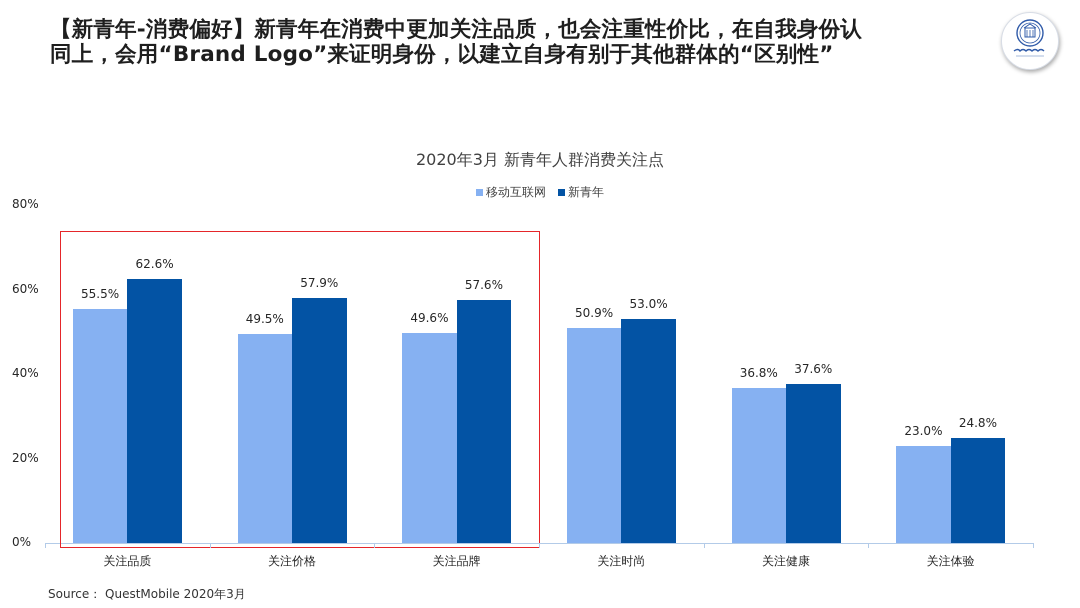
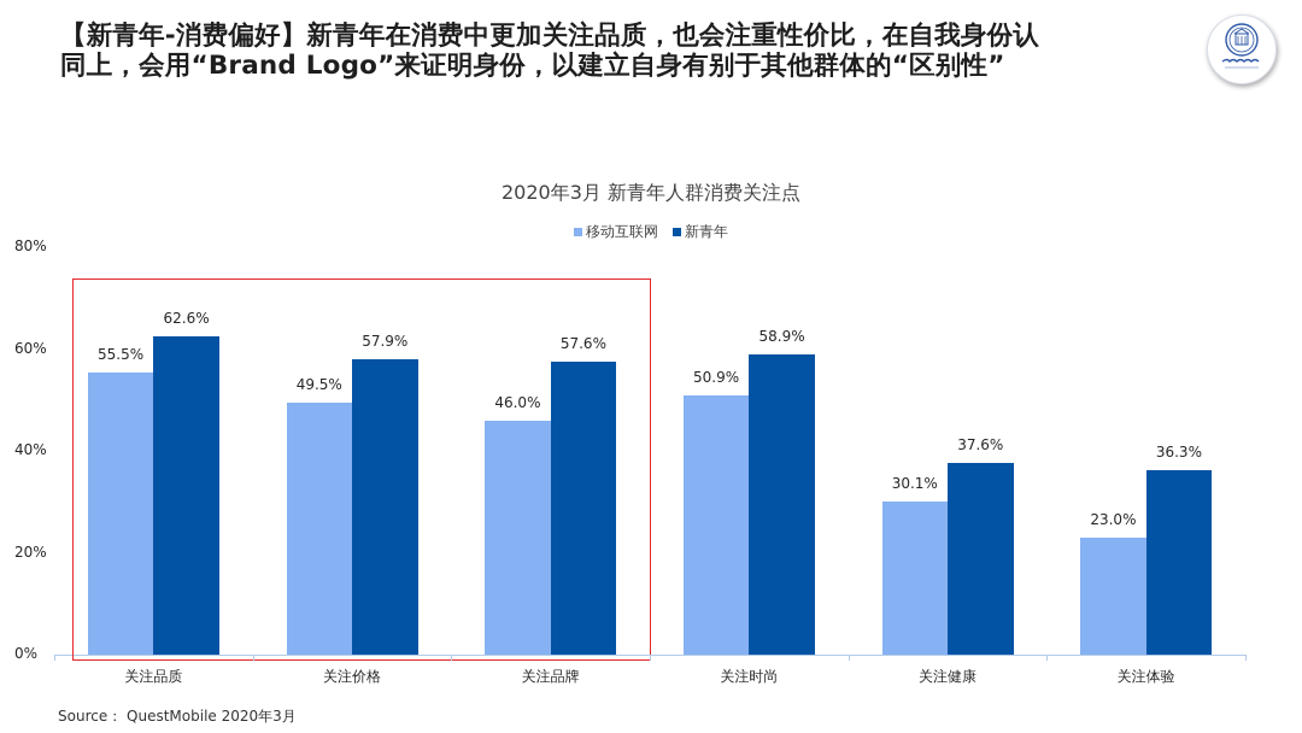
移动互联网/关注品牌: 49.6% -> 46.0%
新青年/关注时尚: 53.0% -> 58.9%
移动互联网/关注健康: 36.8% -> 30.1%
新青年/关注体验: 24.8% -> 36.3%
